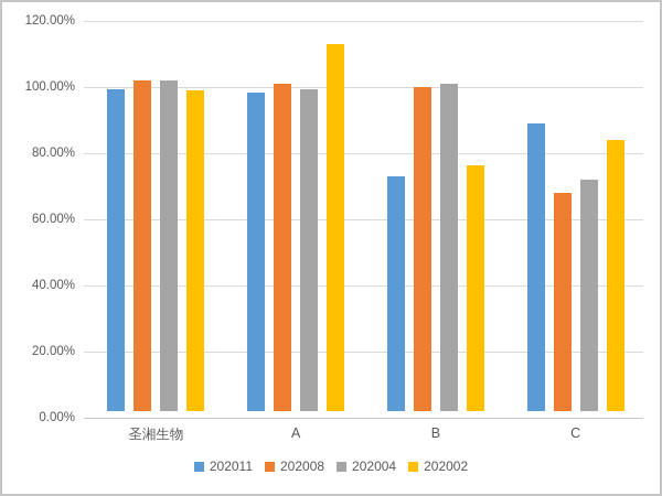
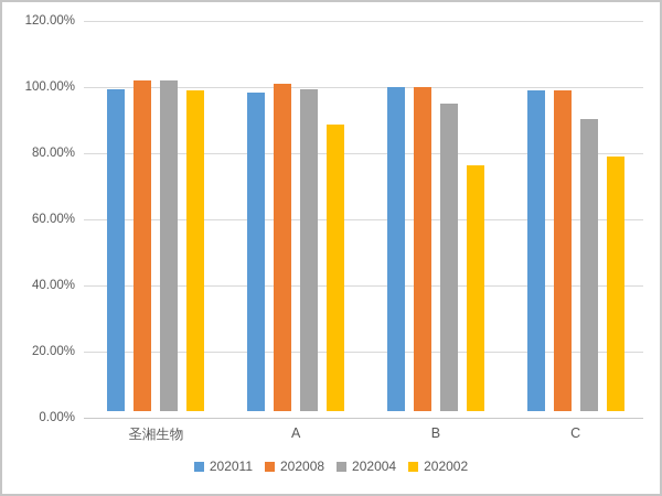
202002/A: 111% -> 87%
202011/B: 71% -> 98%
202004/B: 99% -> 93%
202011/C: 87% -> 97%
202008/C: 66% -> 97%
202004/C: 70% -> 88%
202002/C: 82% -> 77%
